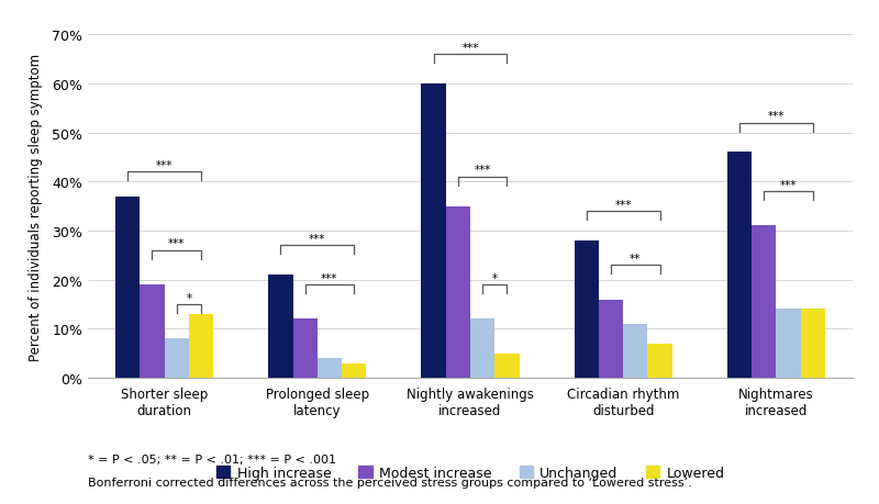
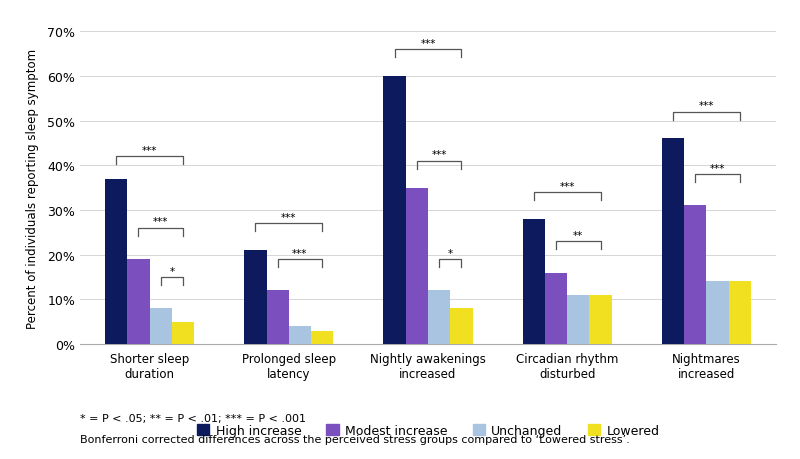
Lowered/Shorter sleep duration: 13% -> 5%
Lowered/Nightly awakenings increased: 5% -> 8%
Lowered/Circadian rhythm disturbed: 7% -> 11%
